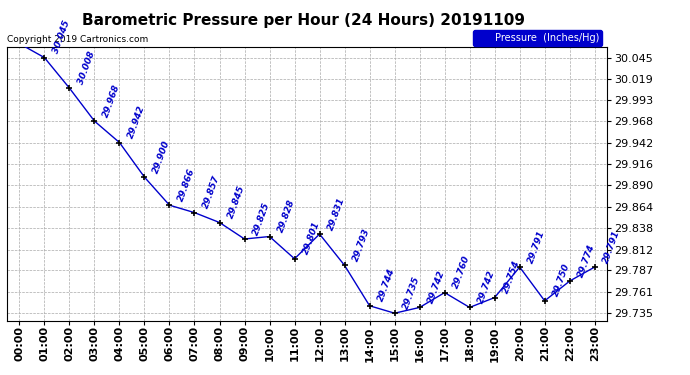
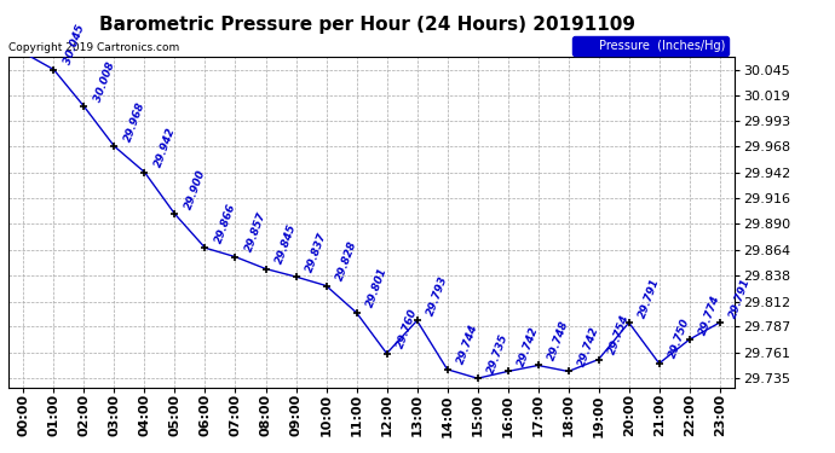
09:00: 29.825 -> 29.837
12:00: 29.831 -> 29.760
17:00: 29.760 -> 29.748
